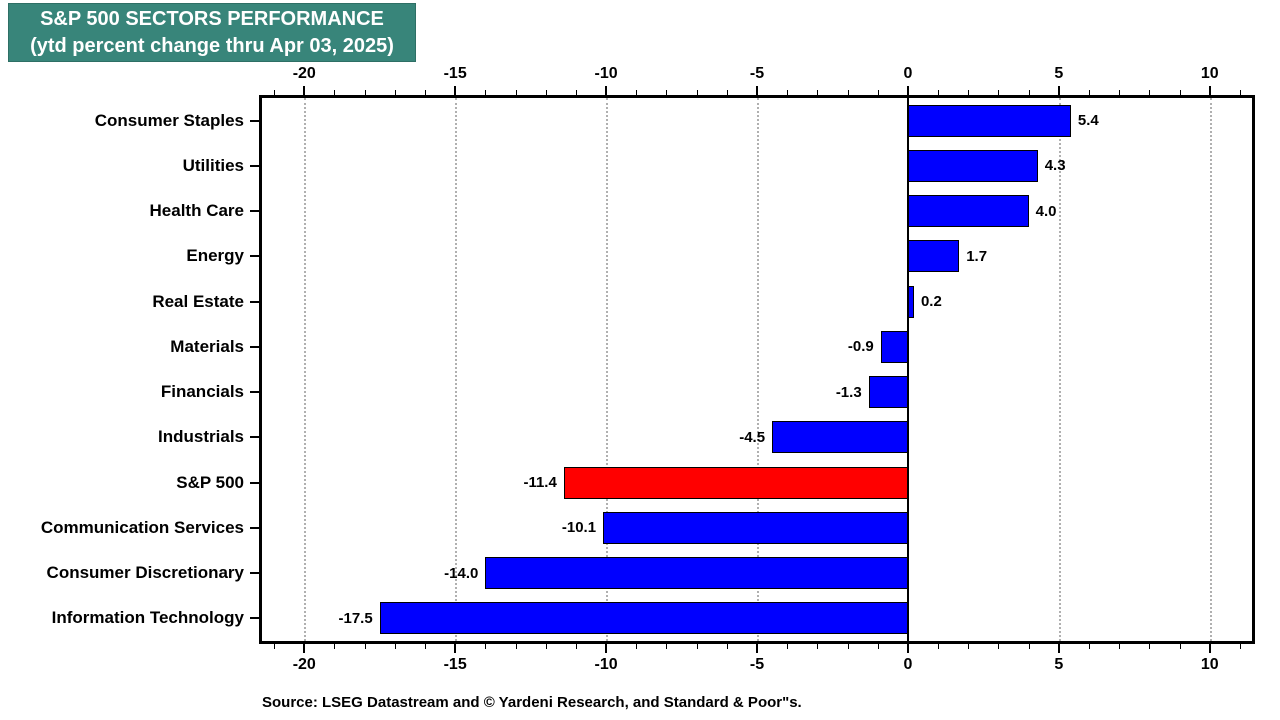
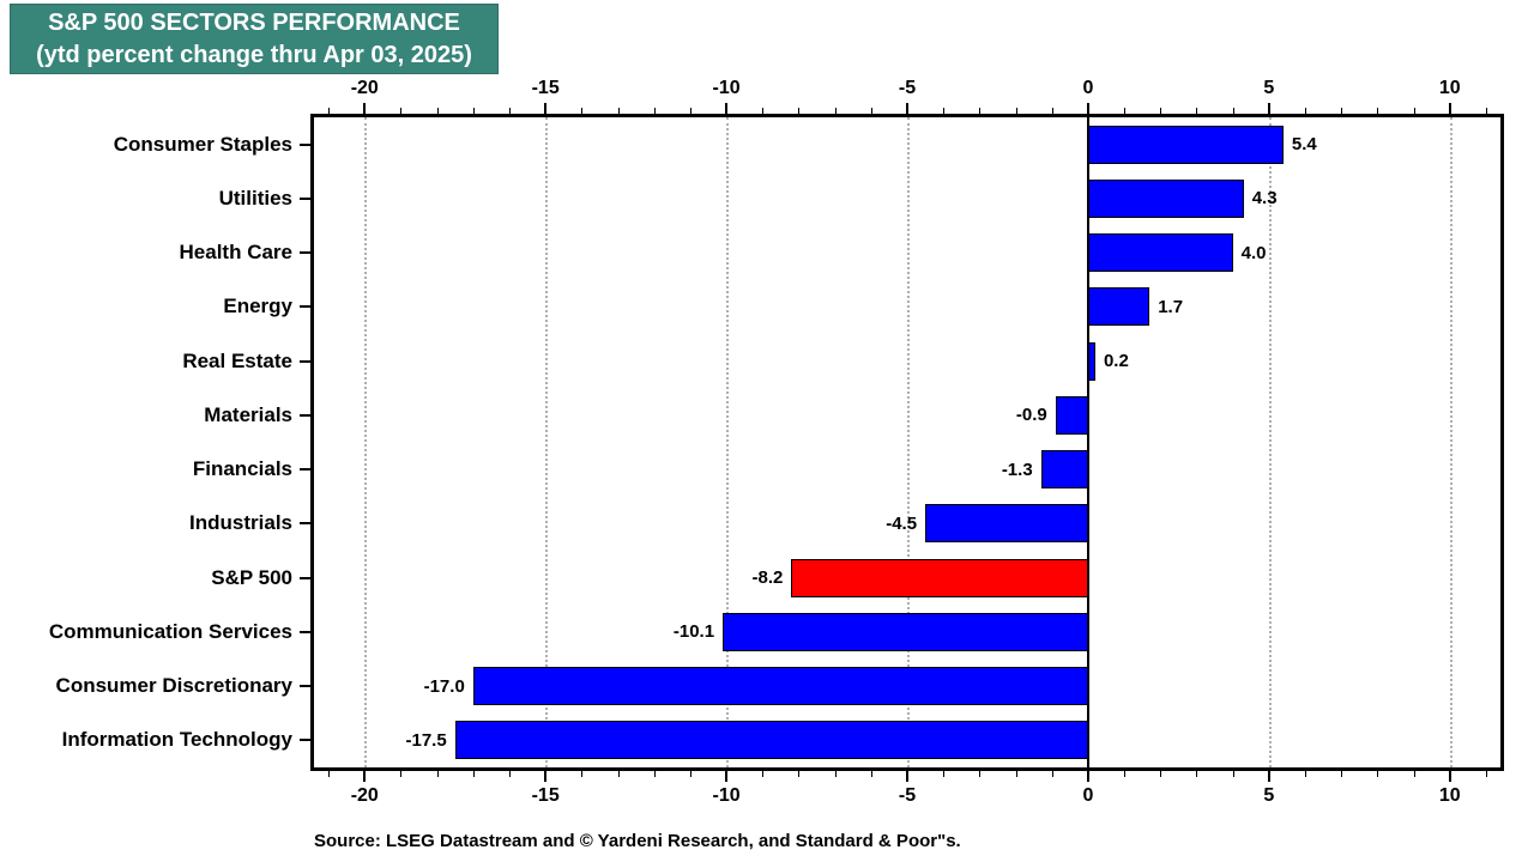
S&P 500: -11.4 -> -8.2
Consumer Discretionary: -14.0 -> -17.0
